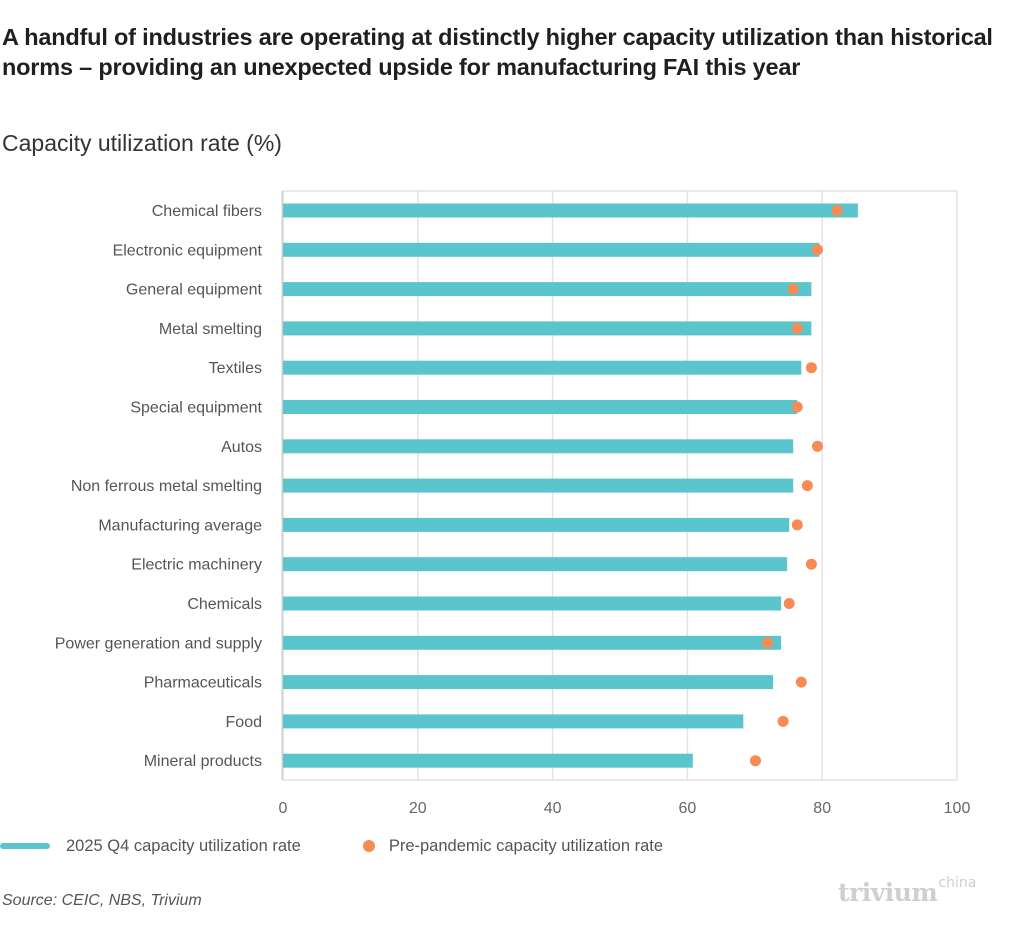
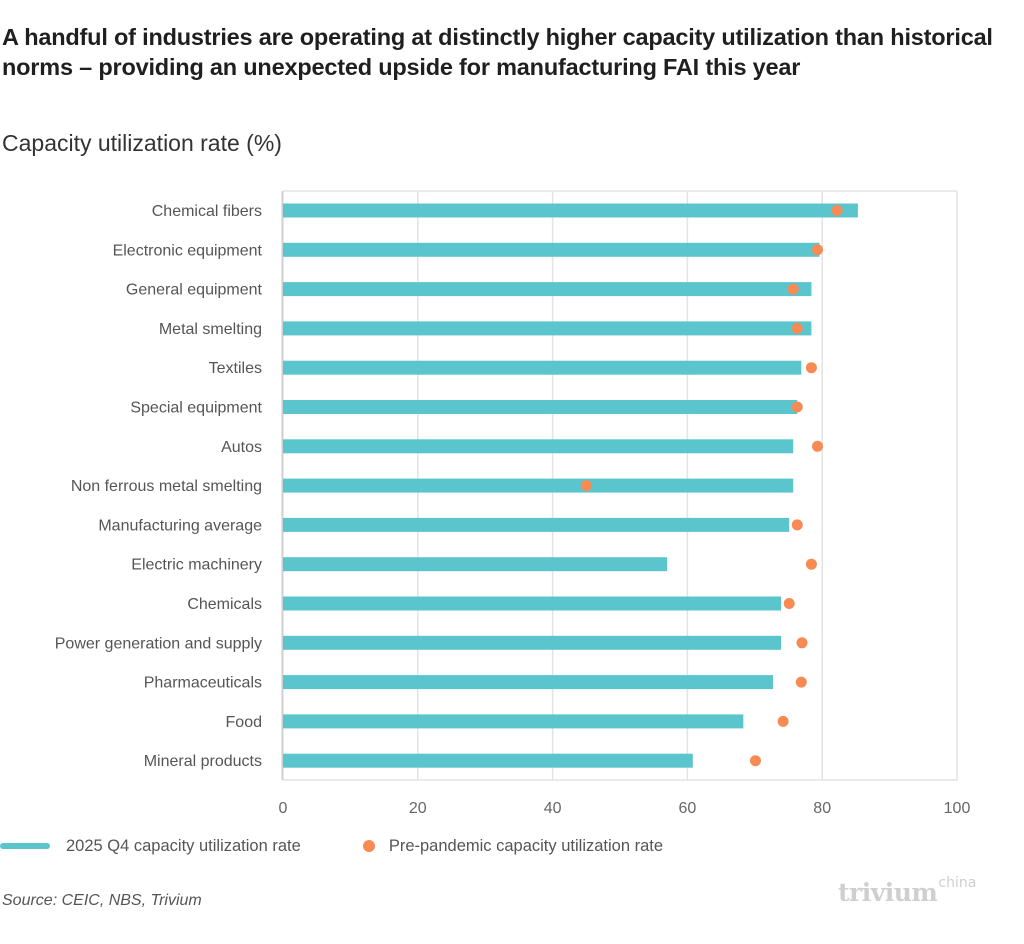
Pre-pandemic capacity utilization rate/Non ferrous metal smelting: 78 -> 45
2025 Q4 capacity utilization rate/Electric machinery: 75 -> 57
Pre-pandemic capacity utilization rate/Power generation and supply: 72 -> 77
